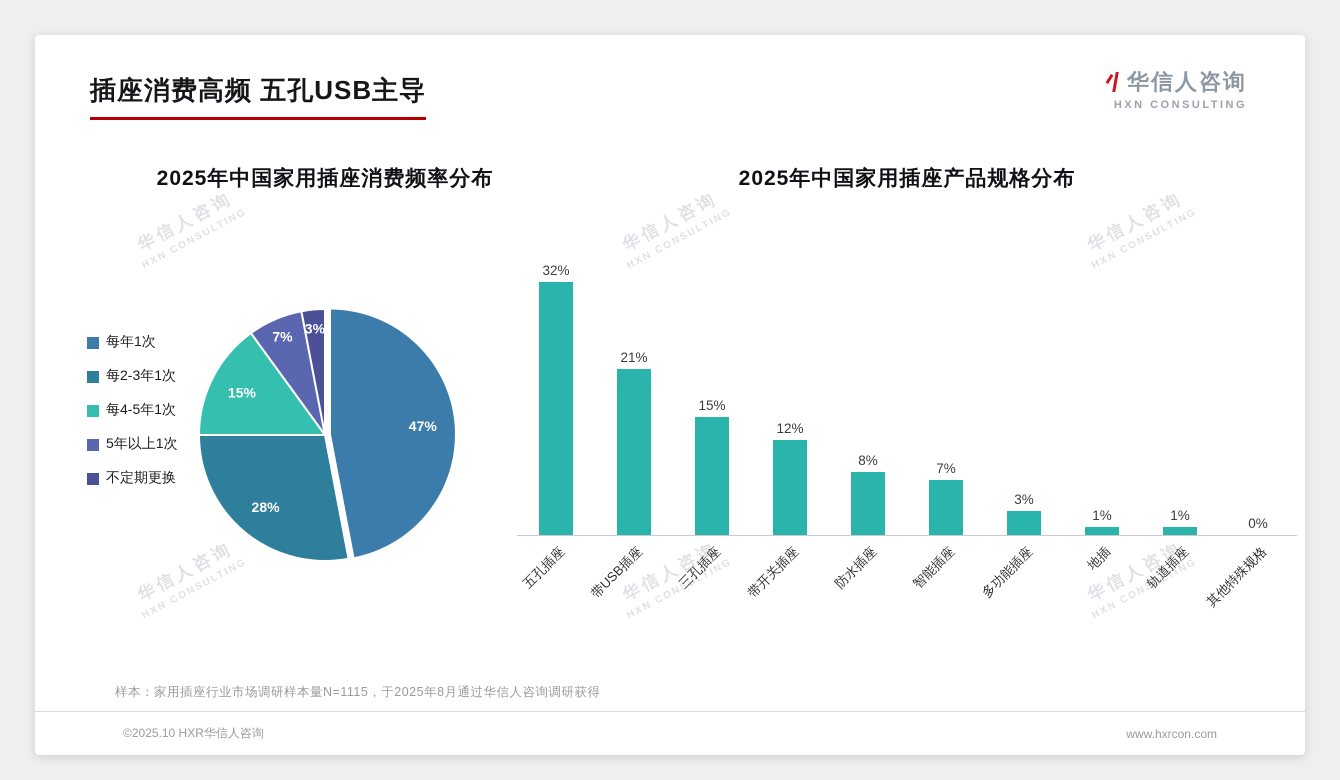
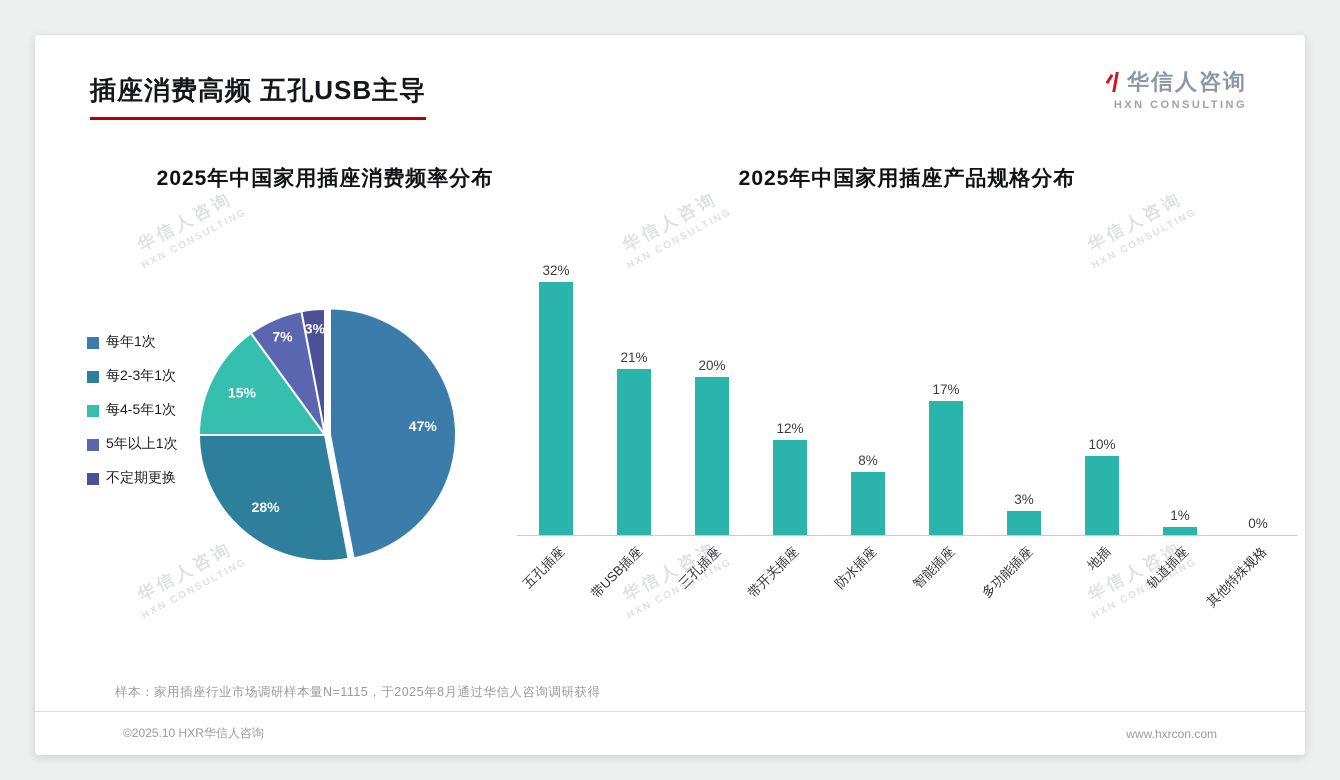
2025年中国家用插座产品规格分布/三孔插座: 15% -> 20%
2025年中国家用插座产品规格分布/智能插座: 7% -> 17%
2025年中国家用插座产品规格分布/地插: 1% -> 10%
